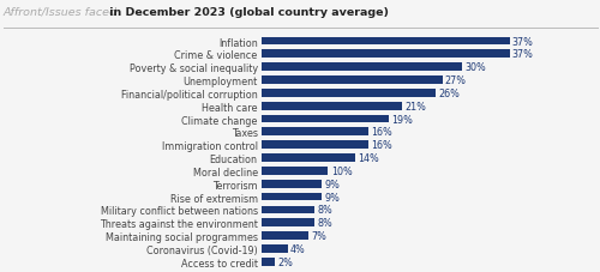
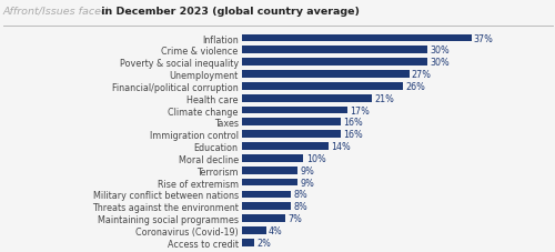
Crime & violence: 37% -> 30%
Climate change: 19% -> 17%
